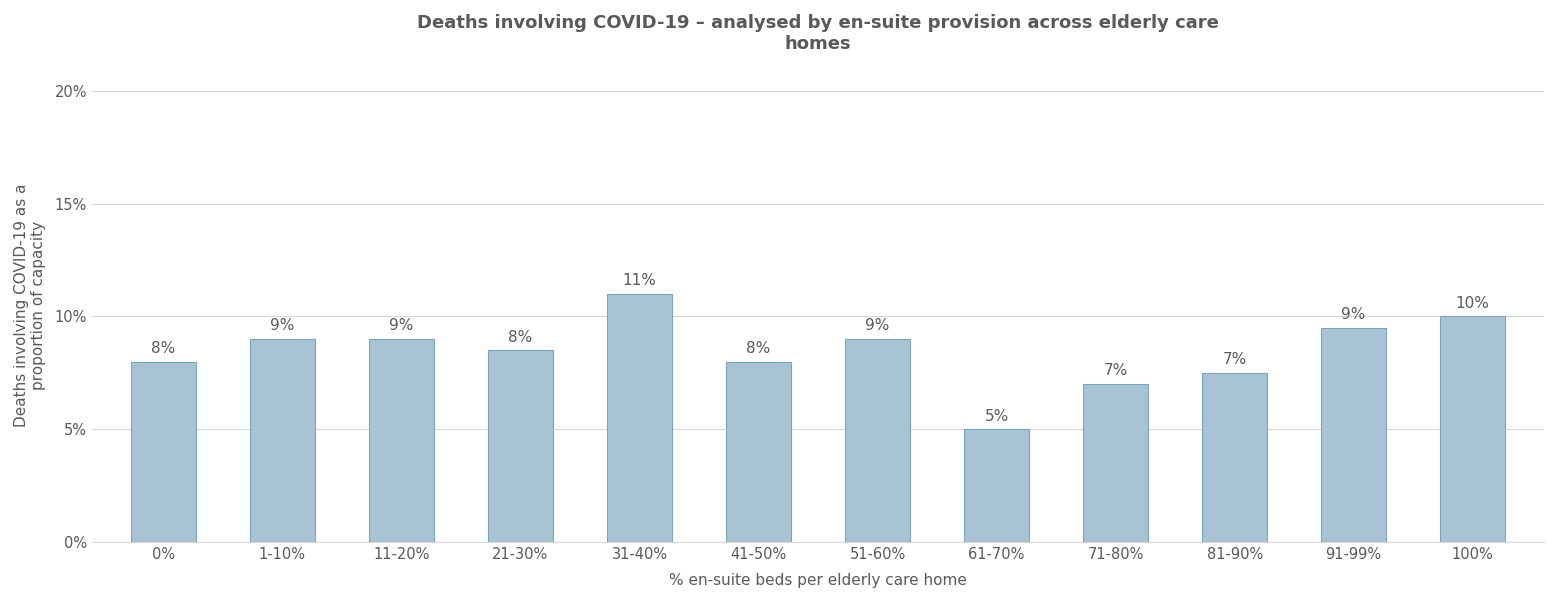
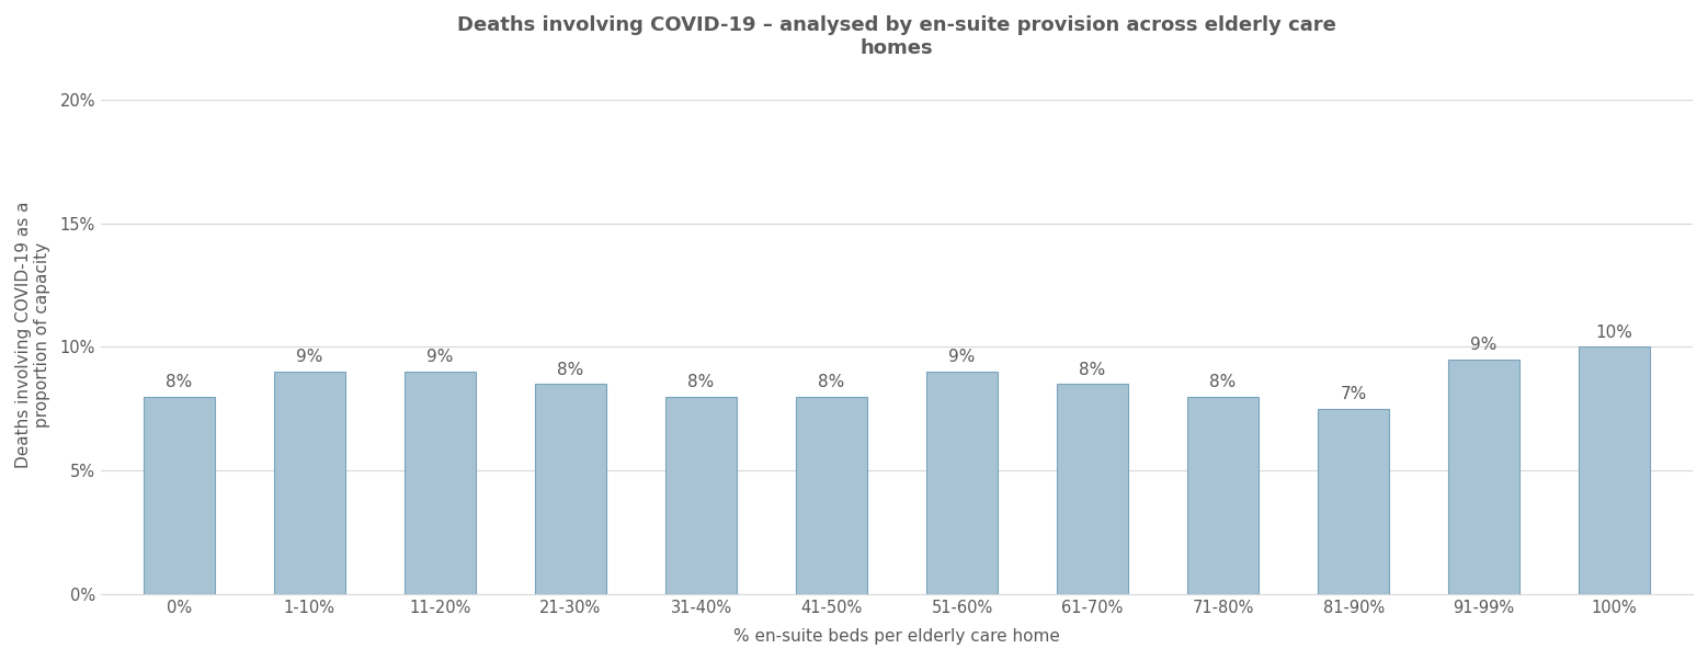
31-40%: 11% -> 8%
61-70%: 5% -> 8%
71-80%: 7% -> 8%
